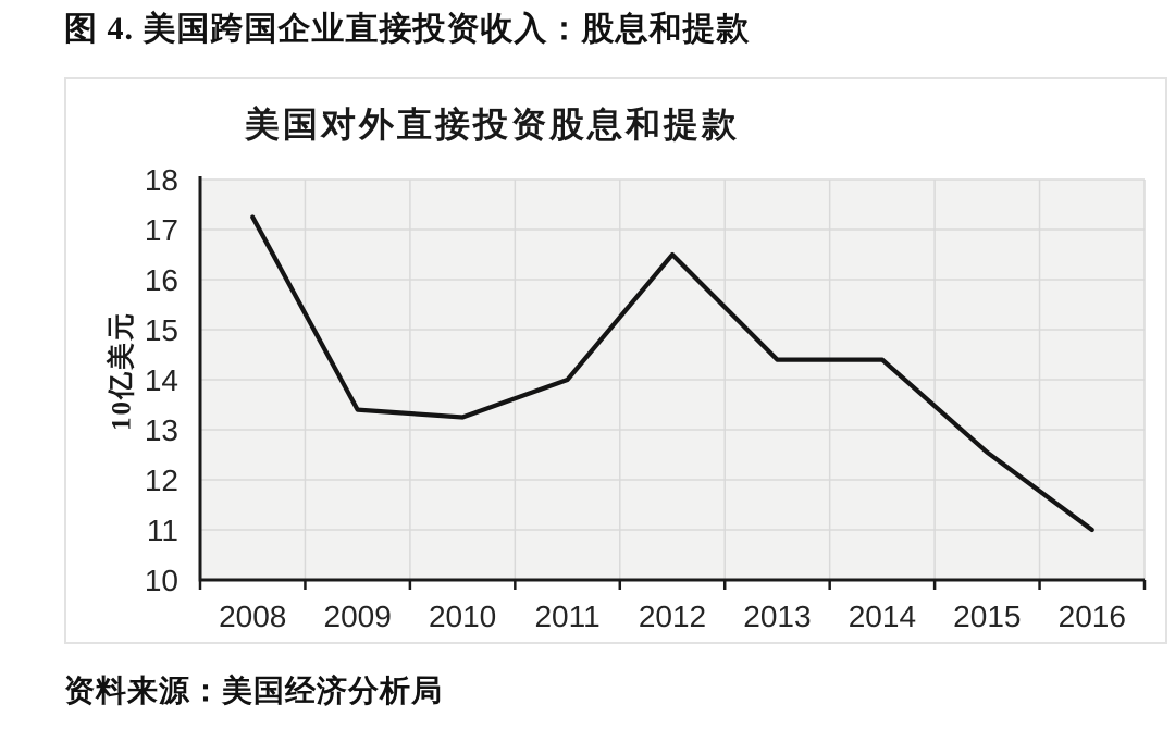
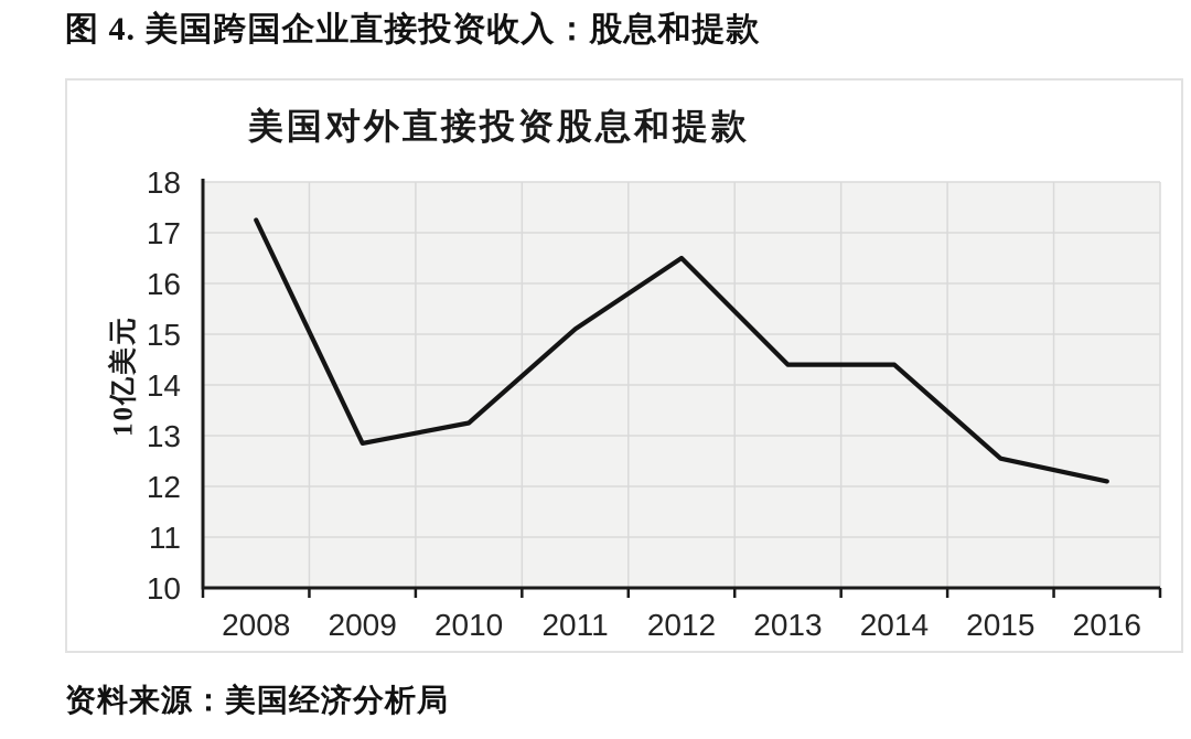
2009: 13.4 -> 12.8
2011: 14.0 -> 15.1
2016: 11.0 -> 12.1
